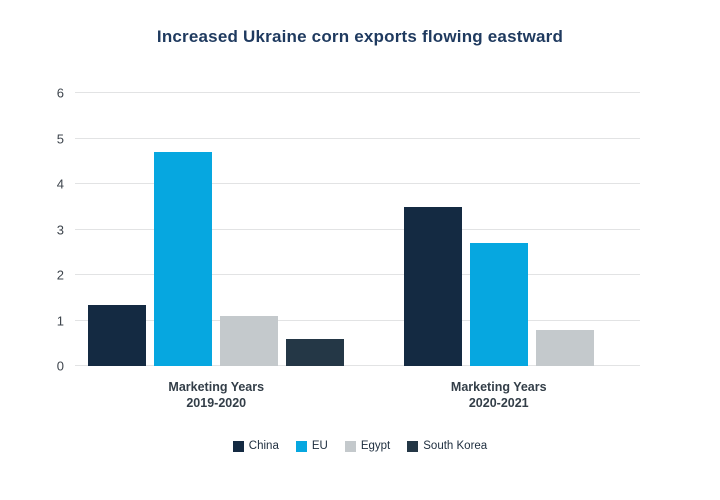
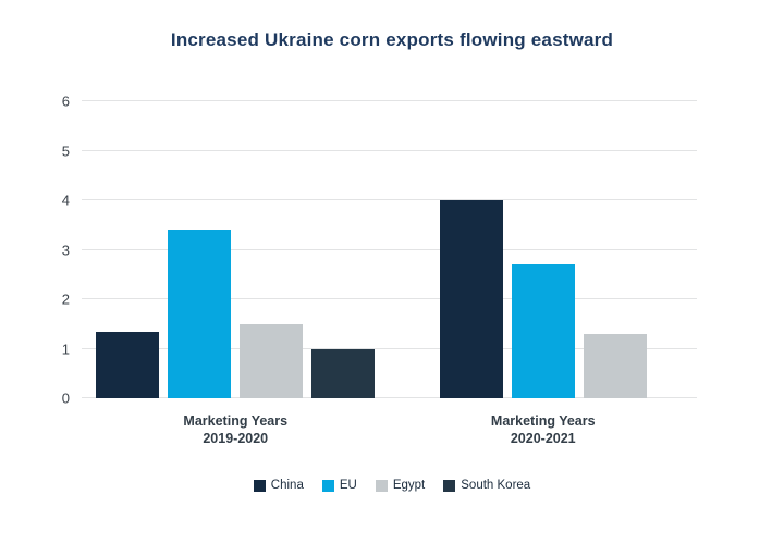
EU/Marketing Years 2019-2020: 4.7 -> 3.4
Egypt/Marketing Years 2019-2020: 1.1 -> 1.5
South Korea/Marketing Years 2019-2020: 0.6 -> 1.0
China/Marketing Years 2020-2021: 3.5 -> 4.0
Egypt/Marketing Years 2020-2021: 0.8 -> 1.3
